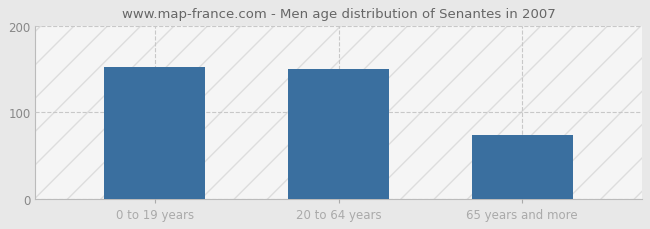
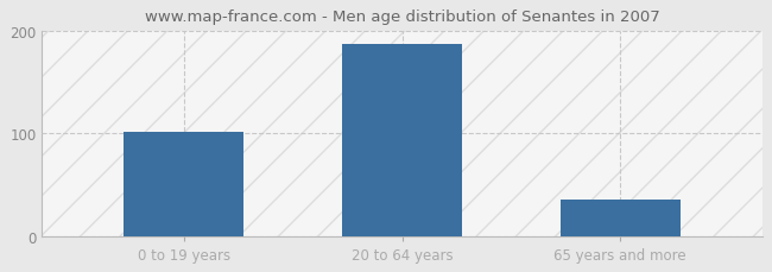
0 to 19 years: 152 -> 101
20 to 64 years: 150 -> 187
65 years and more: 74 -> 35
